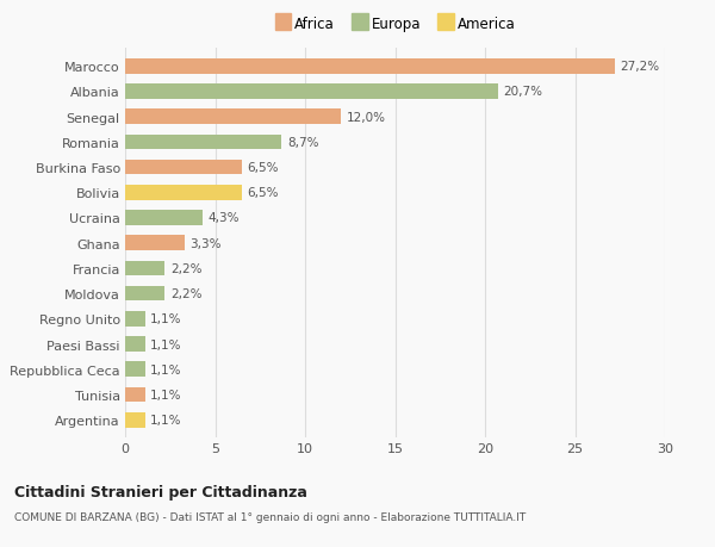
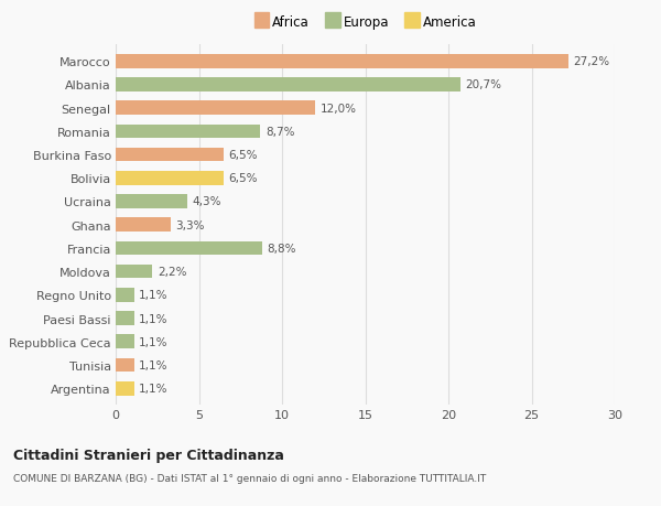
Francia: 2,2% -> 8,8%
